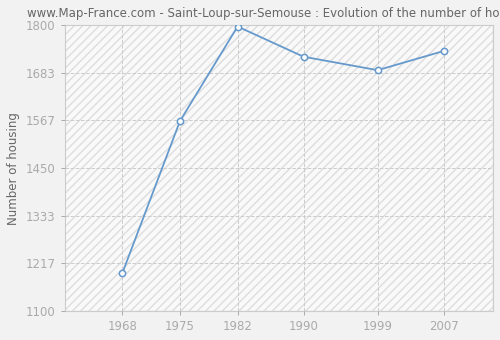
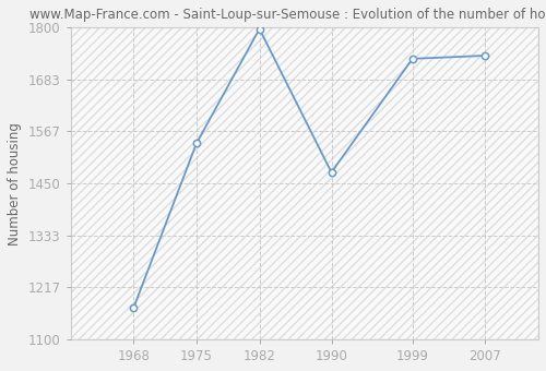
1968: 1192 -> 1170
1975: 1565 -> 1540
1990: 1723 -> 1475
1999: 1690 -> 1730
